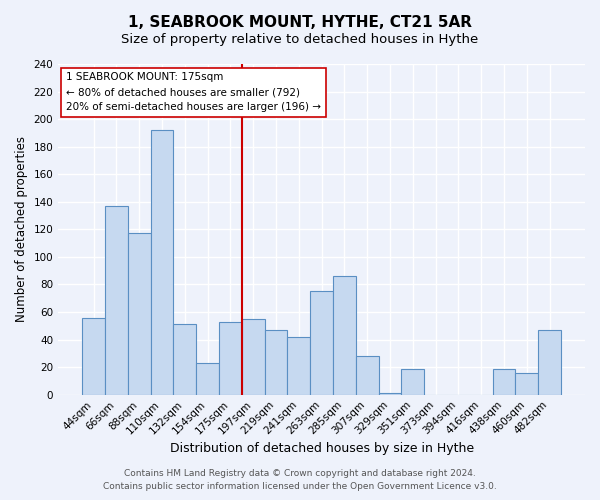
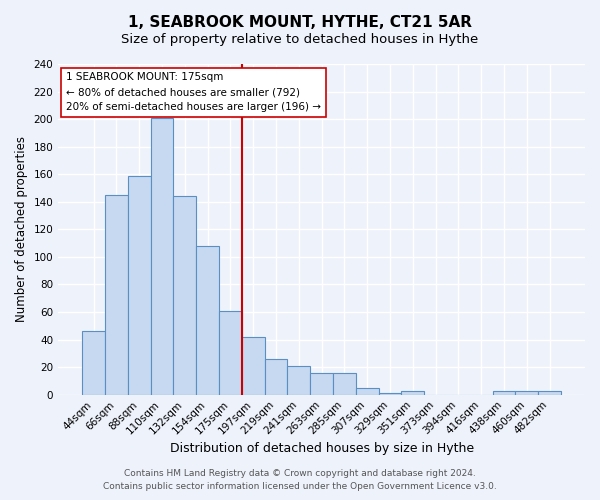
44sqm: 56 -> 46
66sqm: 137 -> 145
88sqm: 117 -> 159
110sqm: 192 -> 201
132sqm: 51 -> 144
154sqm: 23 -> 108
175sqm: 53 -> 61
197sqm: 55 -> 42
219sqm: 47 -> 26
241sqm: 42 -> 21
263sqm: 75 -> 16
285sqm: 86 -> 16
307sqm: 28 -> 5
351sqm: 19 -> 3
438sqm: 19 -> 3
460sqm: 16 -> 3
482sqm: 47 -> 3
